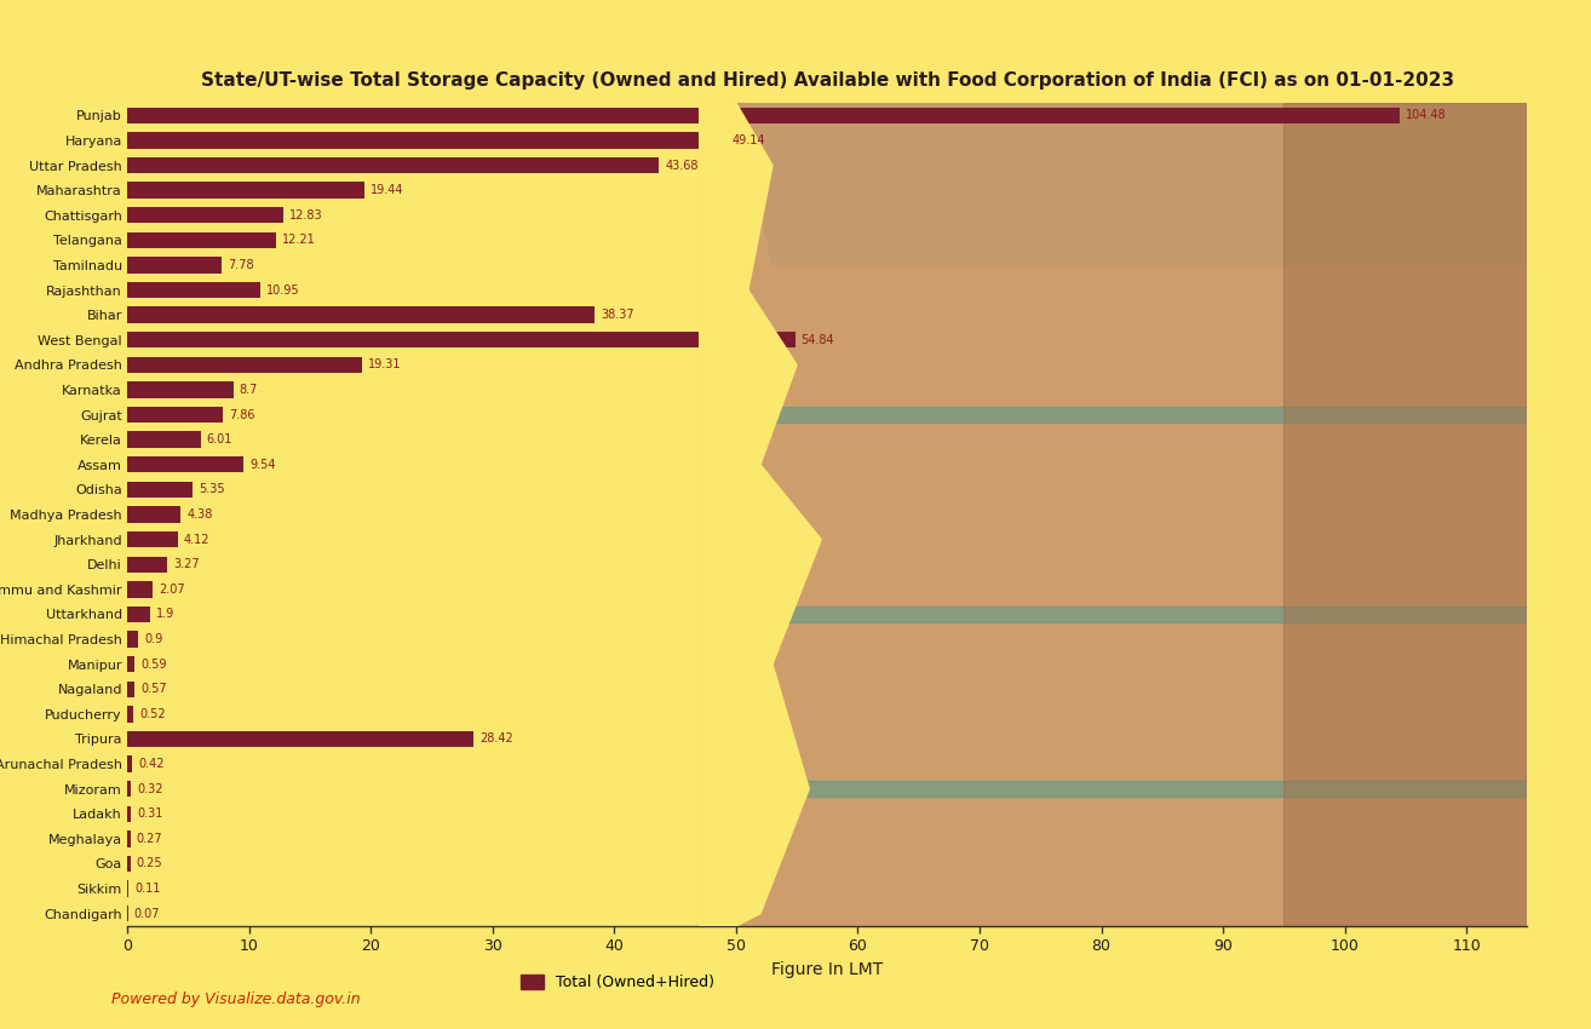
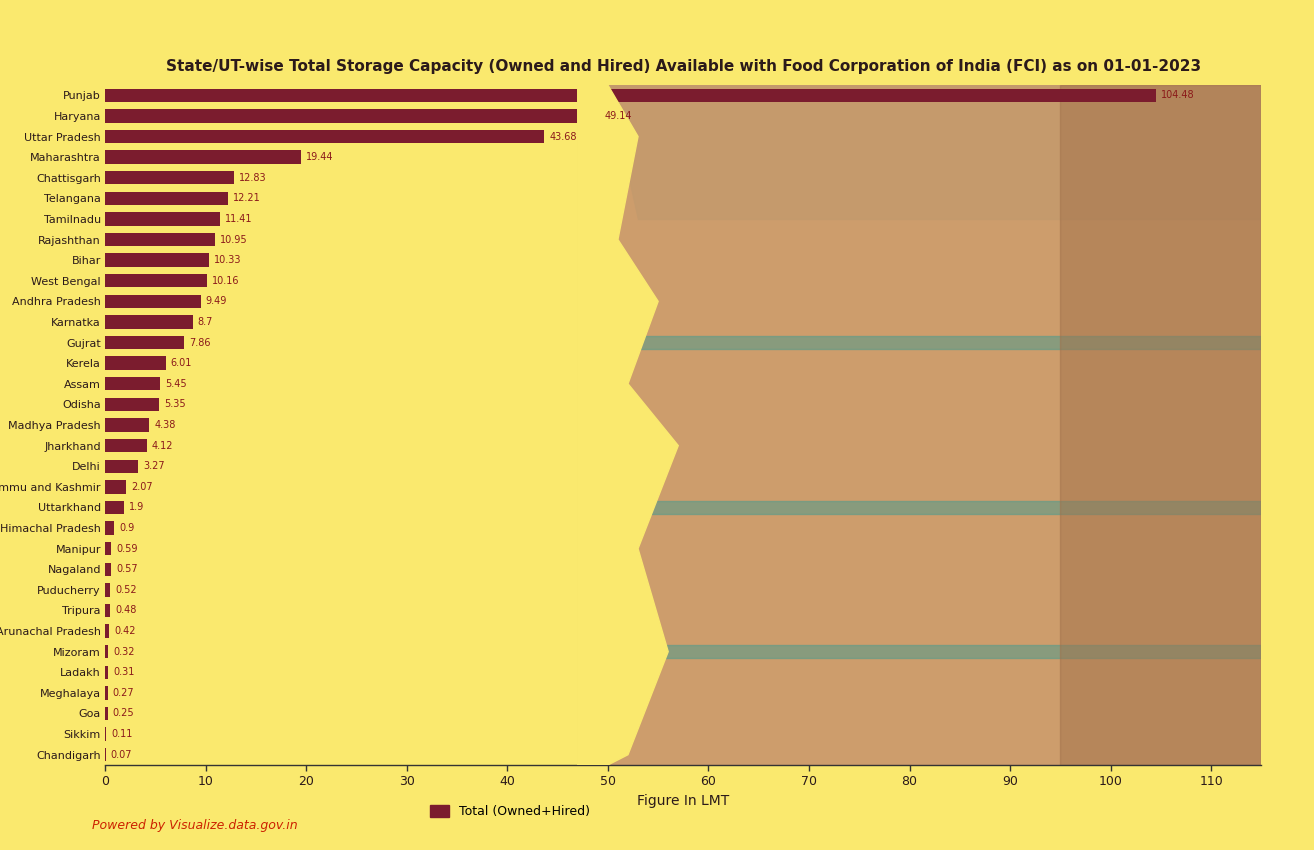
Tamilnadu: 7.78 -> 11.41
Bihar: 38.37 -> 10.33
West Bengal: 54.84 -> 10.16
Andhra Pradesh: 19.31 -> 9.49
Assam: 9.54 -> 5.45
Tripura: 28.42 -> 0.48
